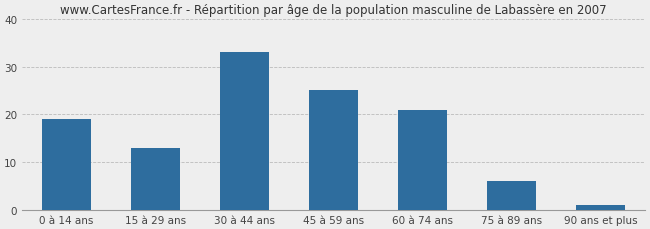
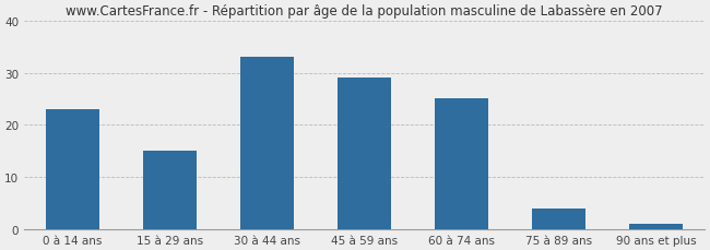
0 à 14 ans: 19 -> 23
15 à 29 ans: 13 -> 15
45 à 59 ans: 25 -> 29
60 à 74 ans: 21 -> 25
75 à 89 ans: 6 -> 4
